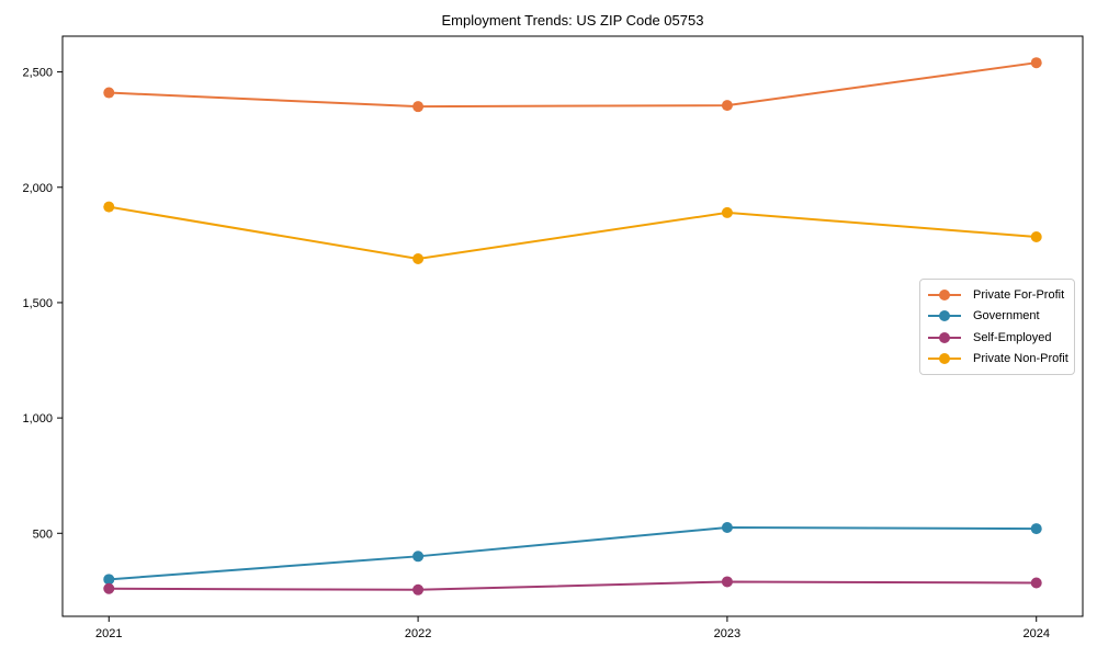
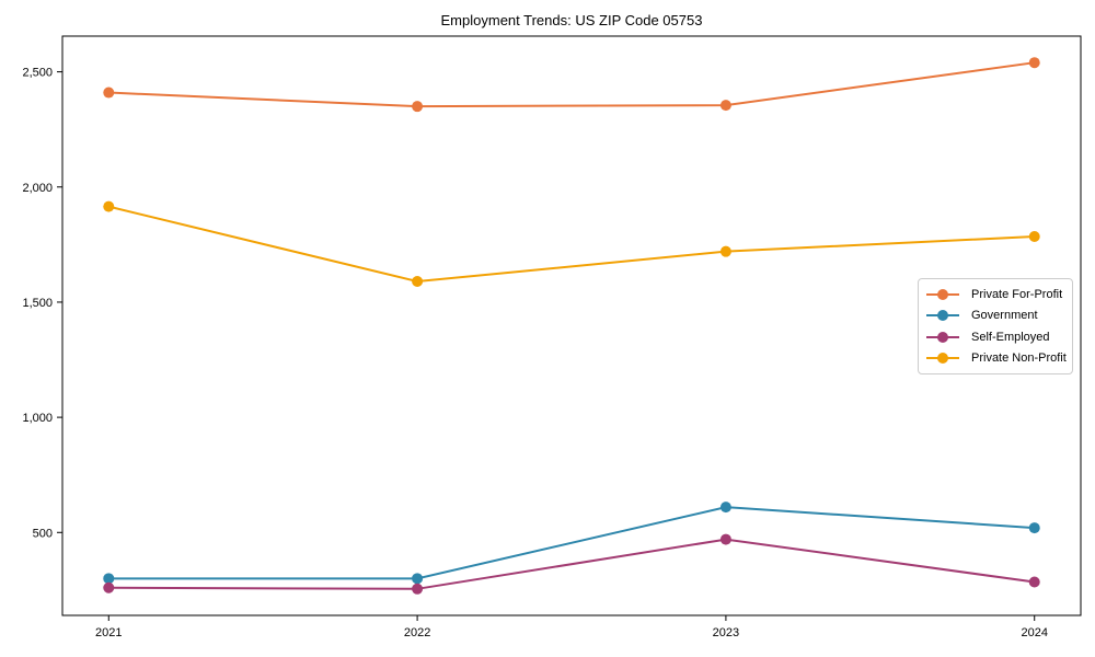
Government/2022: 400 -> 300
Private Non-Profit/2022: 1690 -> 1590
Government/2023: 520 -> 610
Self-Employed/2023: 290 -> 470
Private Non-Profit/2023: 1890 -> 1720
